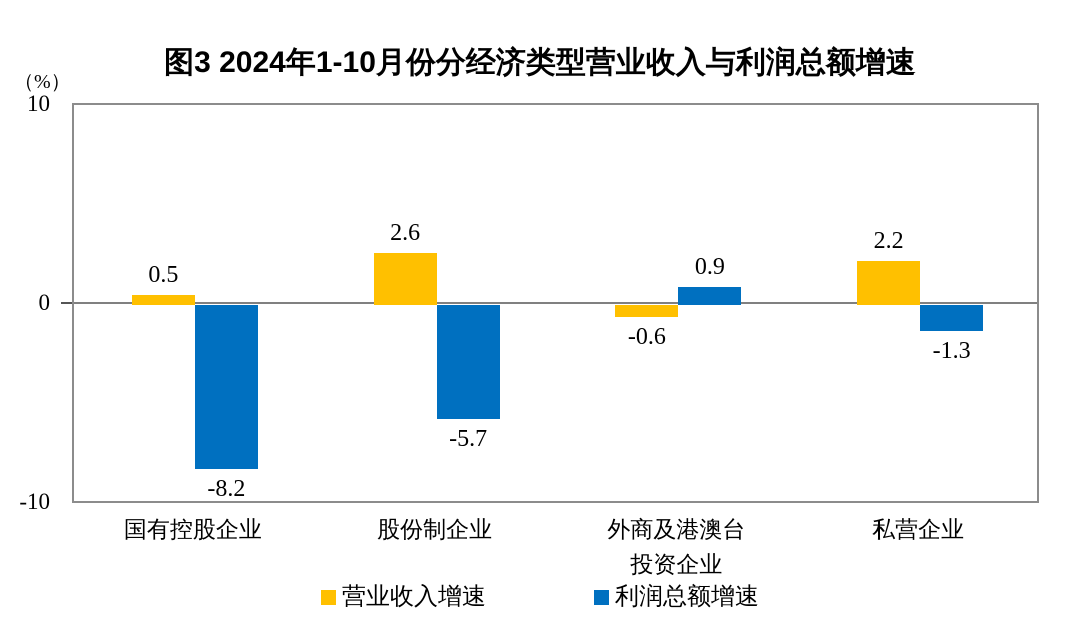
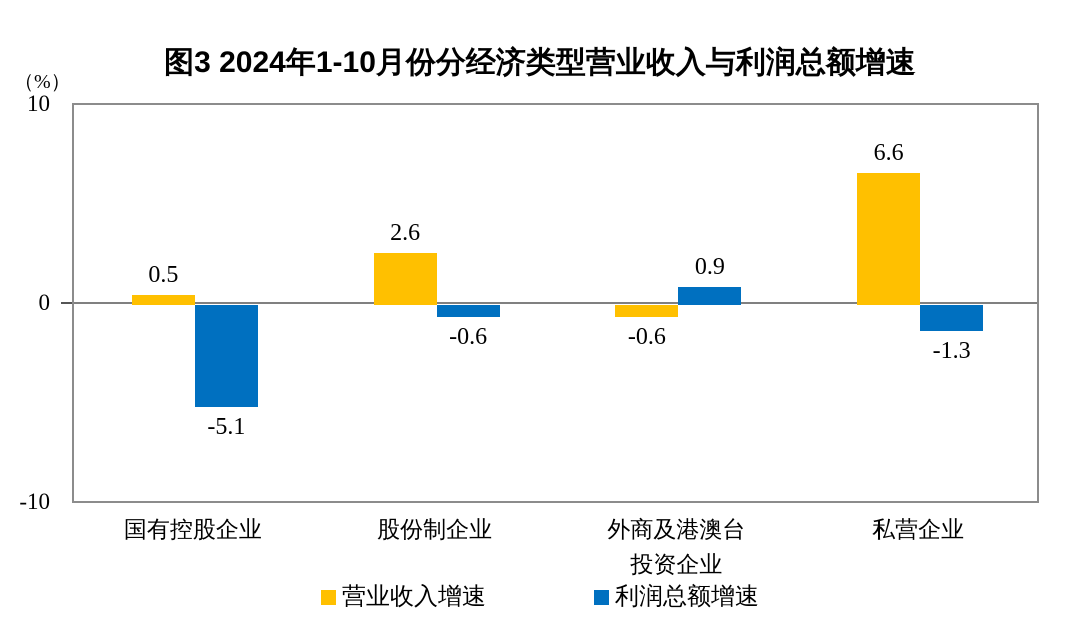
利润总额增速/国有控股企业: -8.2 -> -5.1
利润总额增速/股份制企业: -5.7 -> -0.6
营业收入增速/私营企业: 2.2 -> 6.6
